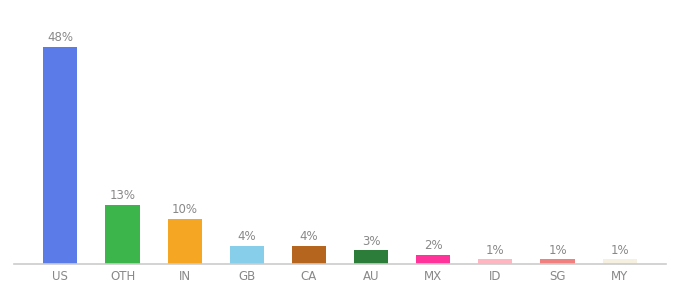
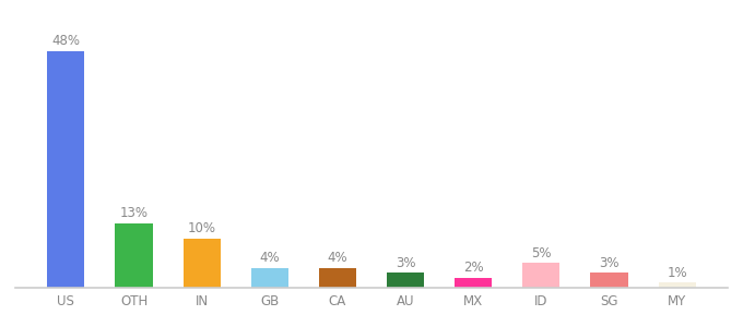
ID: 1% -> 5%
SG: 1% -> 3%
